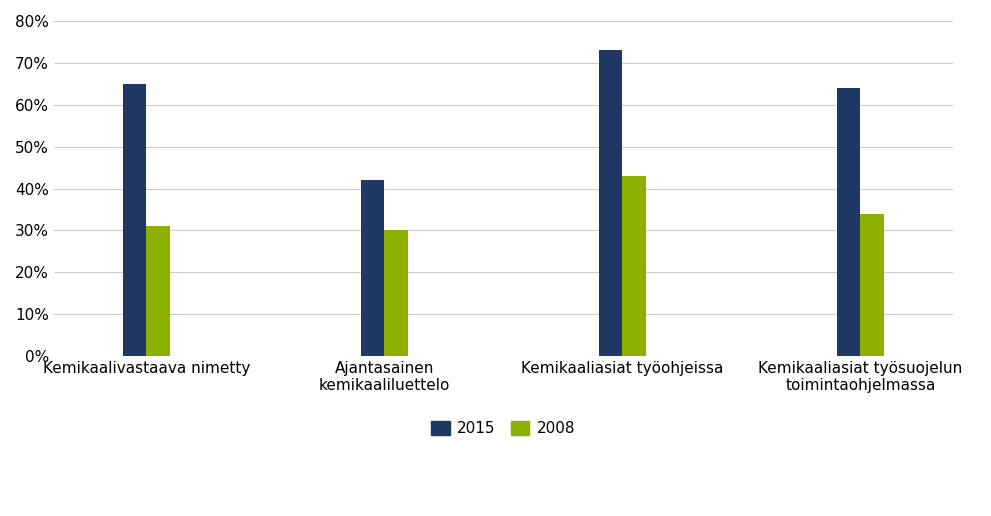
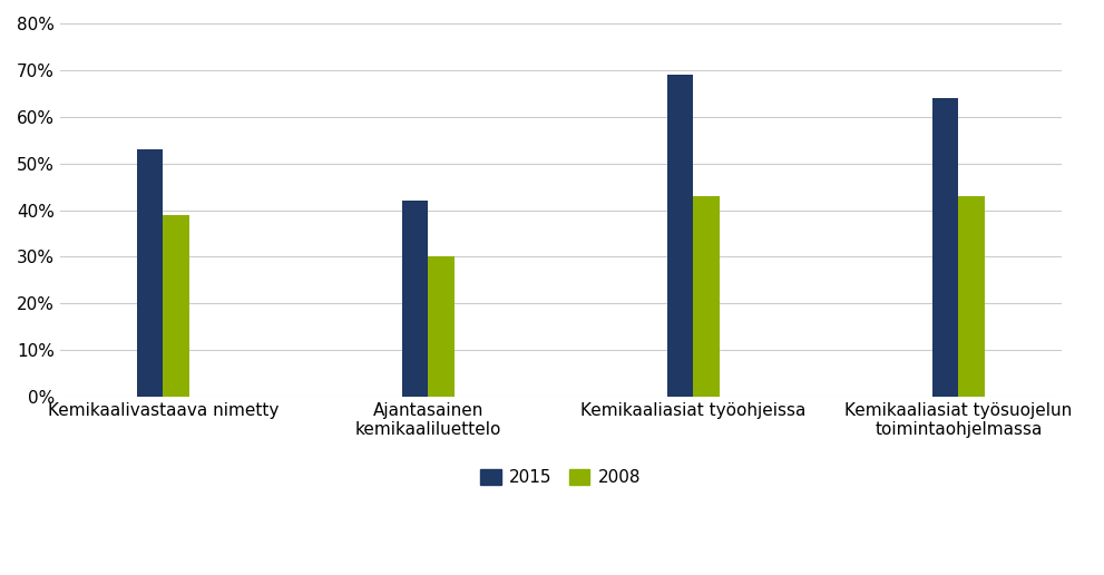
2015/Kemikaalivastaava nimetty: 65% -> 53%
2008/Kemikaalivastaava nimetty: 31% -> 39%
2015/Kemikaaliasiat työohjeissa: 73% -> 69%
2008/Kemikaaliasiat työsuojelun toimintaohjelmassa: 34% -> 43%
